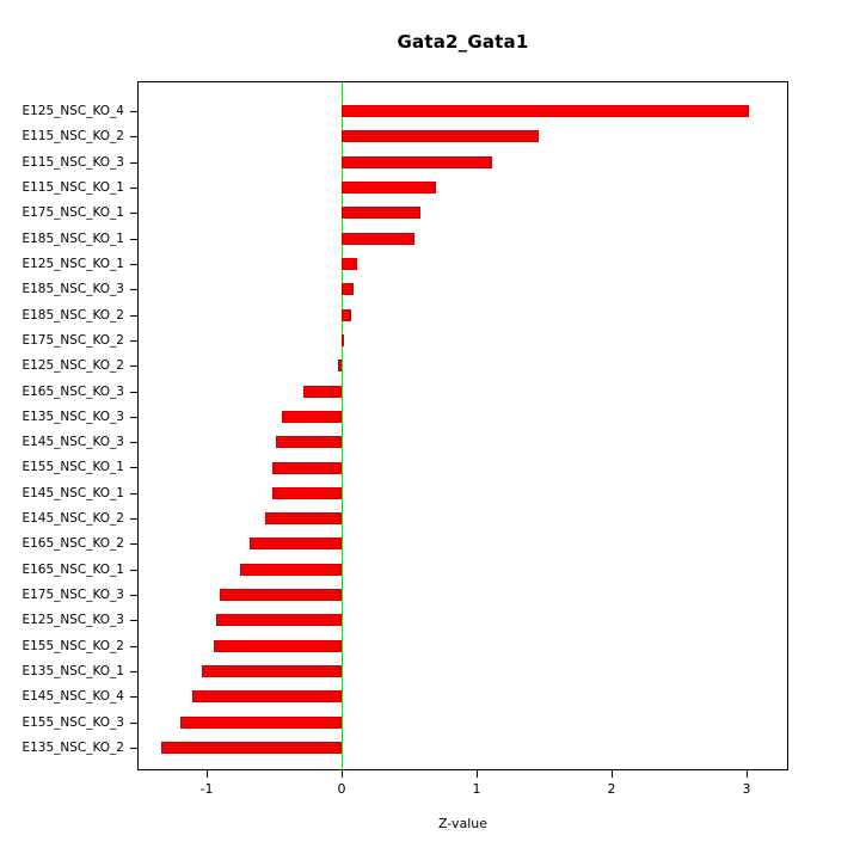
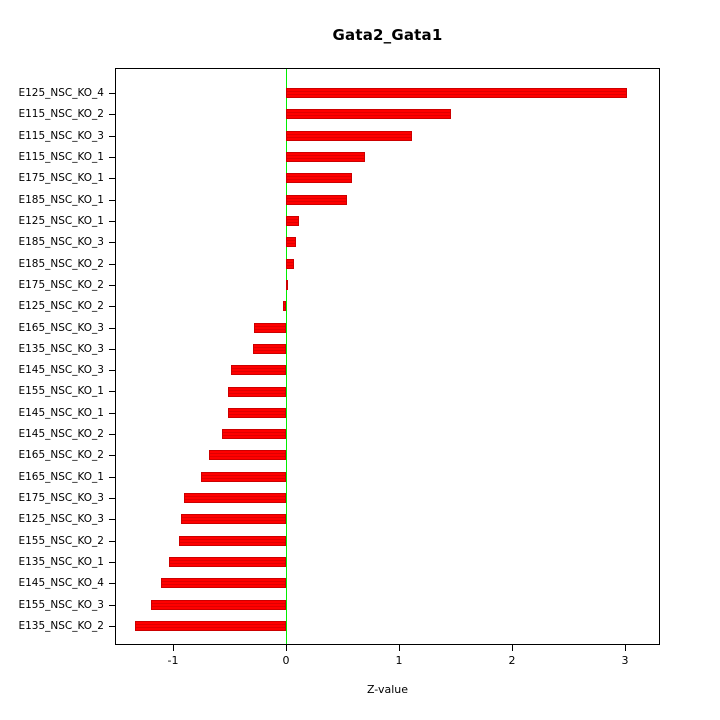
E135_NSC_KO_3: -0.44 -> -0.29
